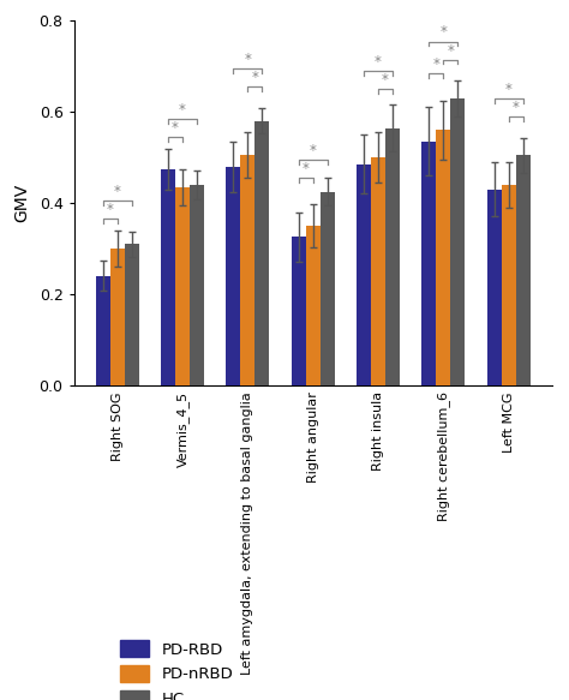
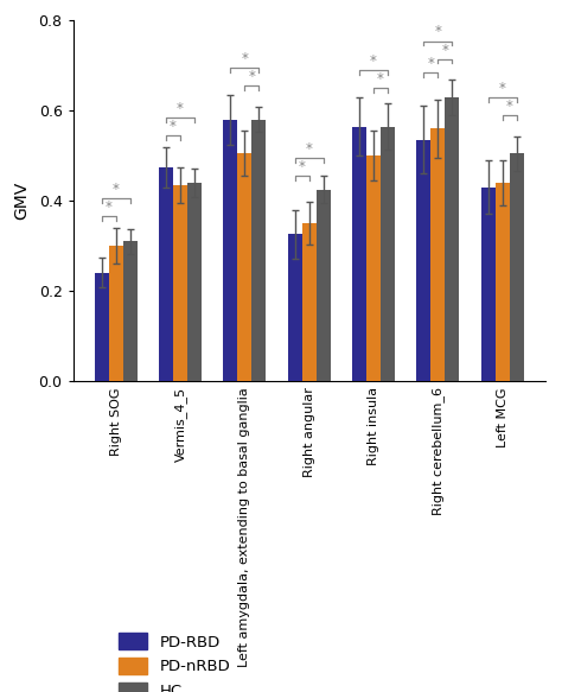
PD-RBD/Left amygdala, extending to basal ganglia: 0.480 -> 0.580
PD-RBD/Right insula: 0.485 -> 0.565
